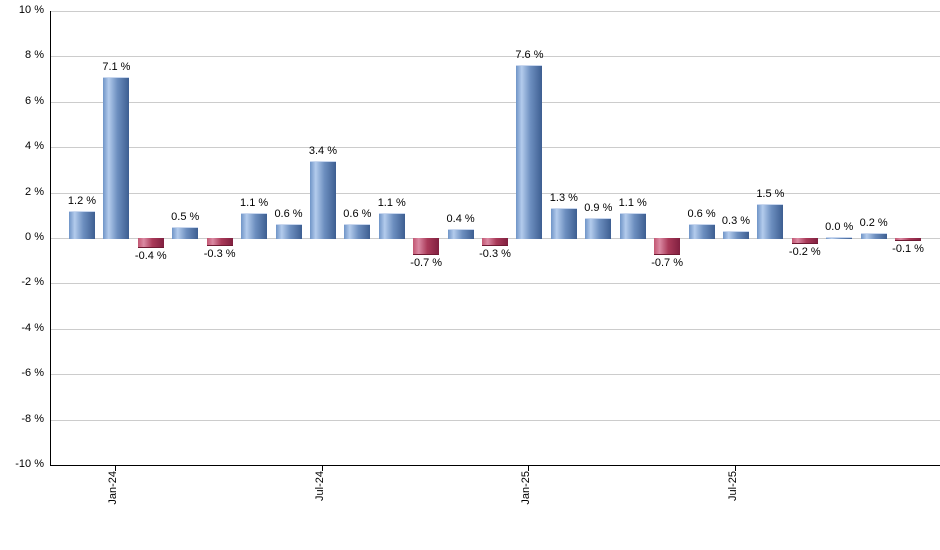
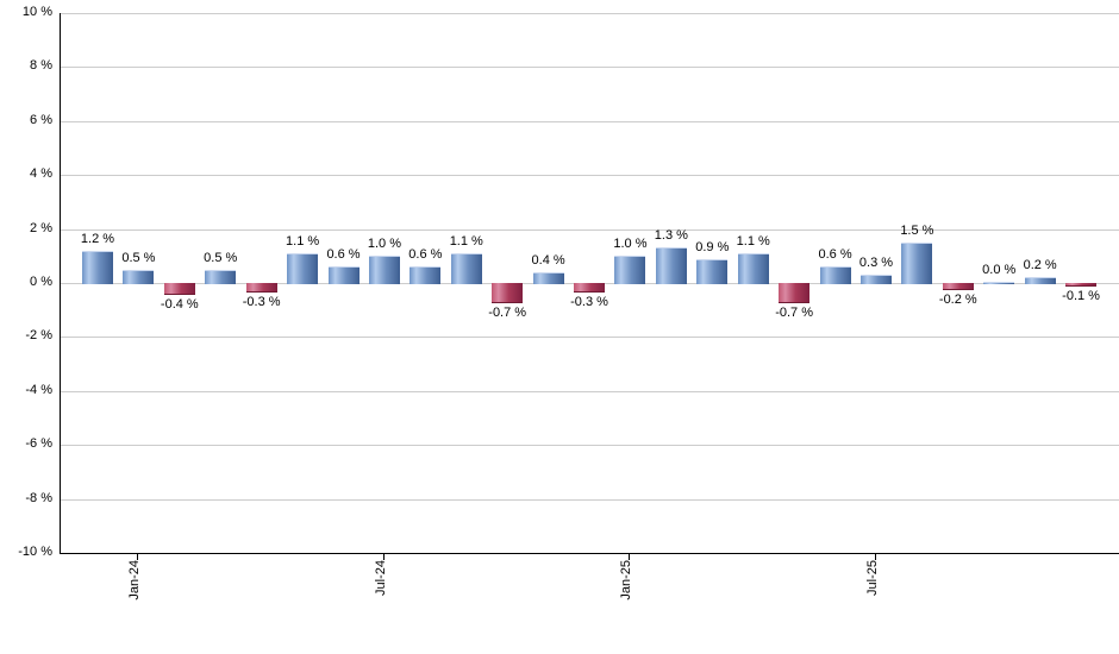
Jan-24: 7.1 -> 0.5
Jul-24: 3.4 -> 1.0
Jan-25: 7.6 -> 1.0
